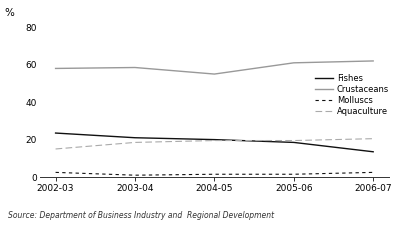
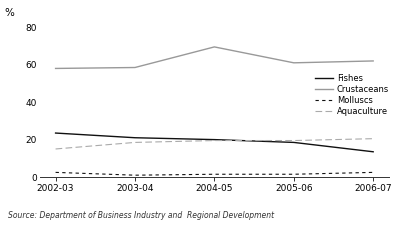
Crustaceans/2004-05: 55 -> 70
